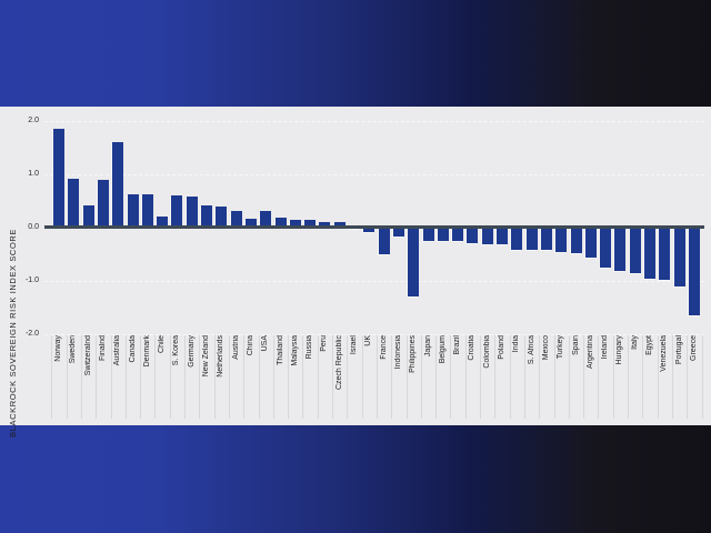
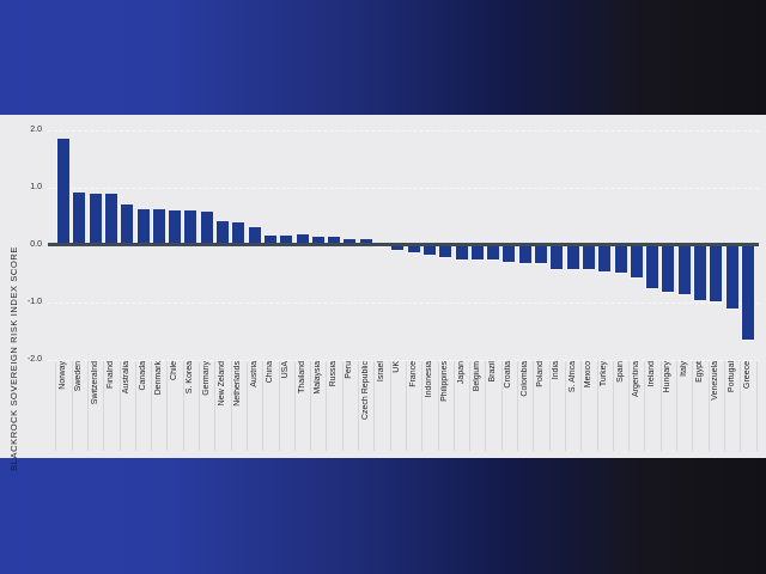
Switzeralnd: 0.4 -> 0.9
Australia: 1.6 -> 0.7
Chile: 0.2 -> 0.6
USA: 0.3 -> 0.2
France: -0.5 -> -0.1
Philippines: -1.3 -> -0.2
